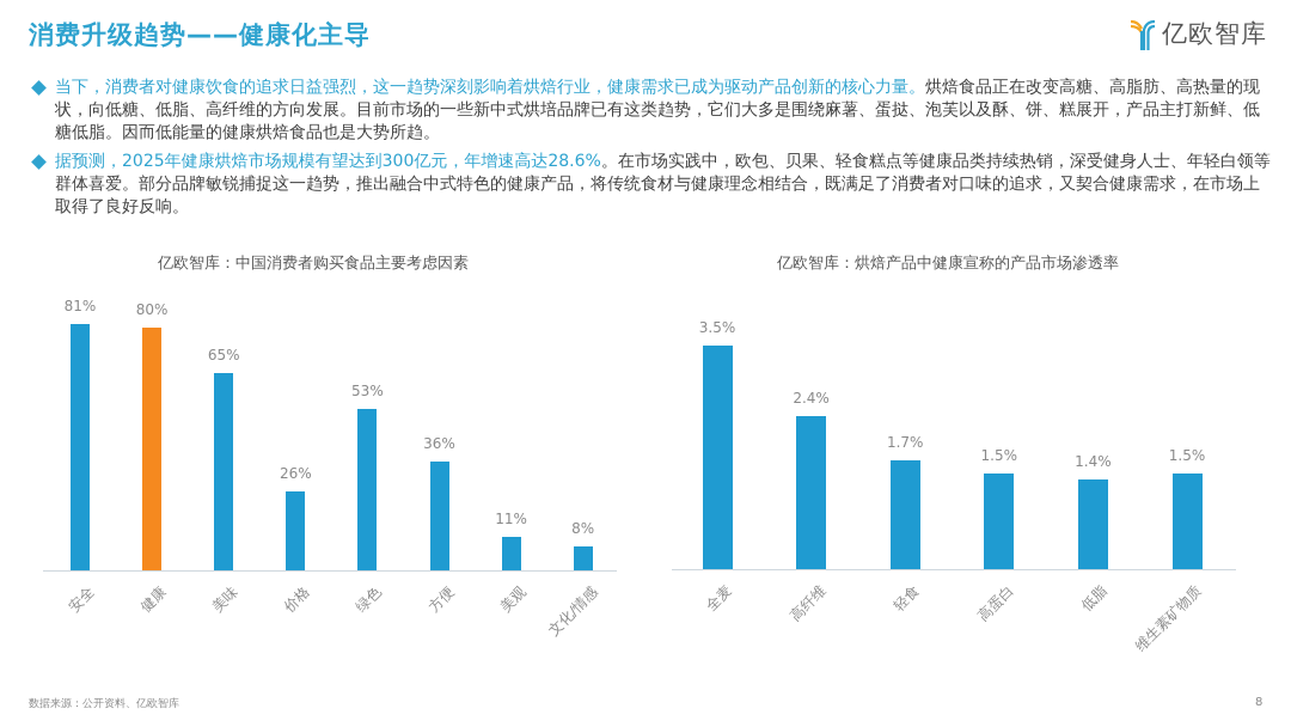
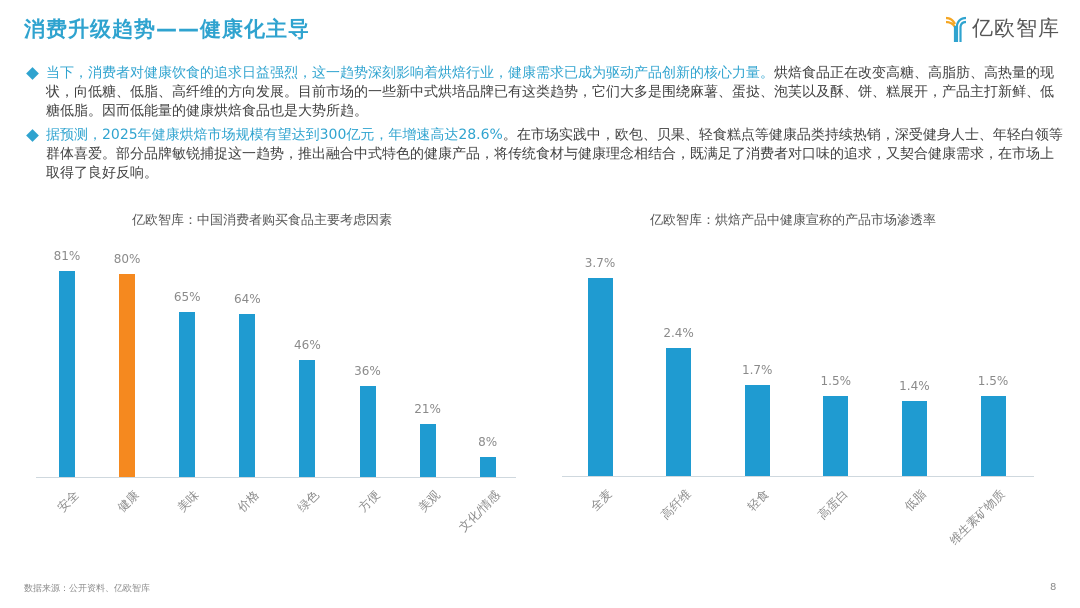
亿欧智库：中国消费者购买食品主要考虑因素/价格: 26% -> 64%
亿欧智库：中国消费者购买食品主要考虑因素/绿色: 53% -> 46%
亿欧智库：中国消费者购买食品主要考虑因素/美观: 11% -> 21%
亿欧智库：烘焙产品中健康宣称的产品市场渗透率/全麦: 3.5% -> 3.7%
